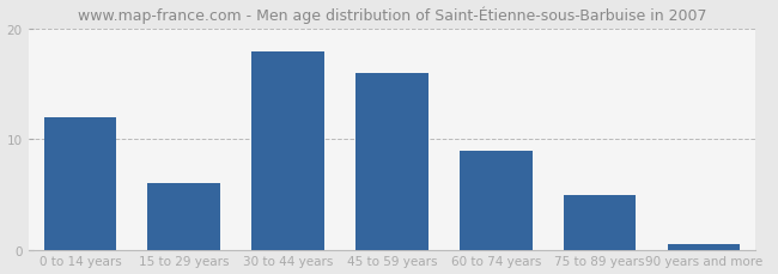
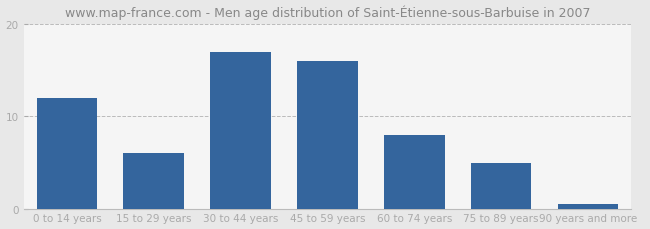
30 to 44 years: 18.0 -> 17.0
60 to 74 years: 9.0 -> 8.0
